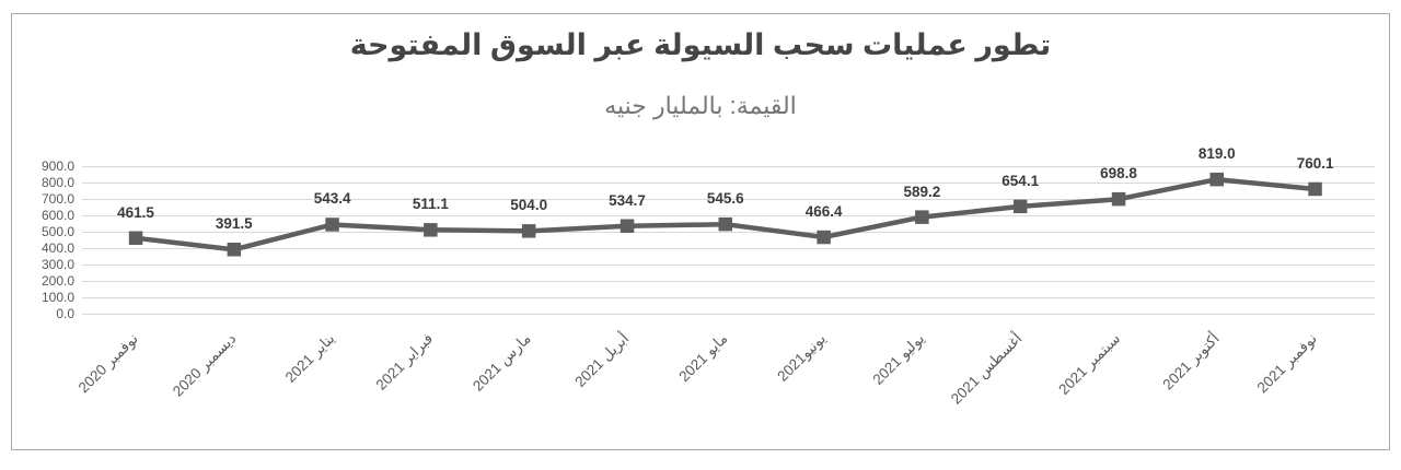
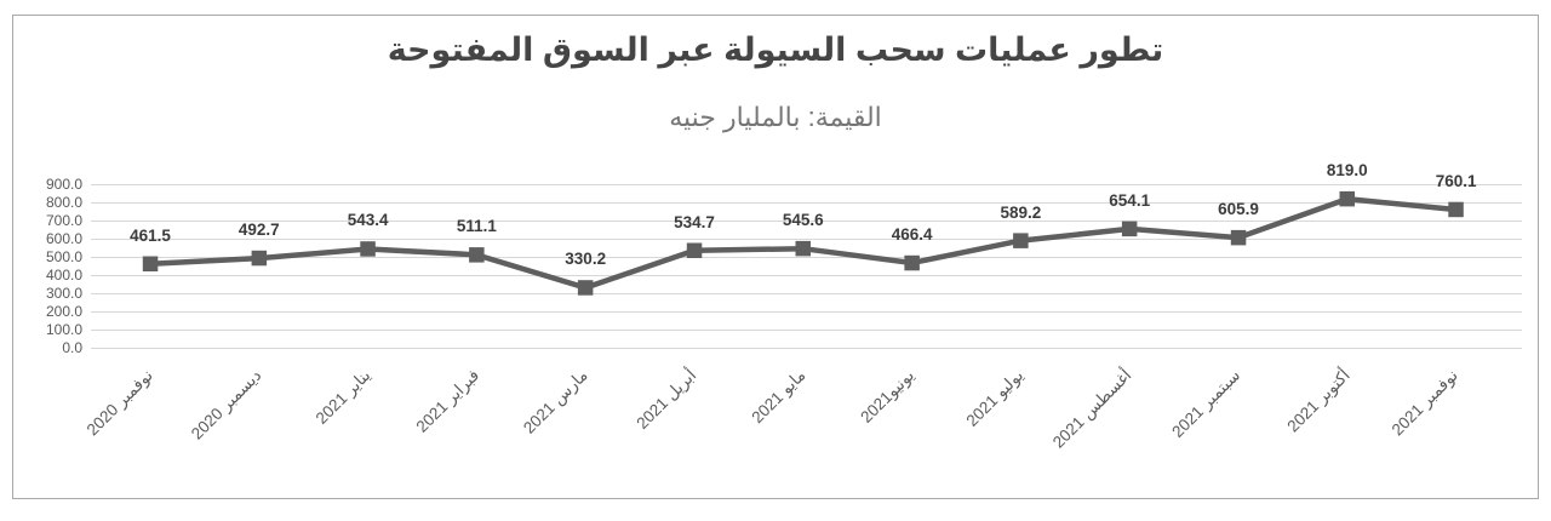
ديسمبر 2020: 391.5 -> 492.7
مارس 2021: 504.0 -> 330.2
سبتمبر 2021: 698.8 -> 605.9
